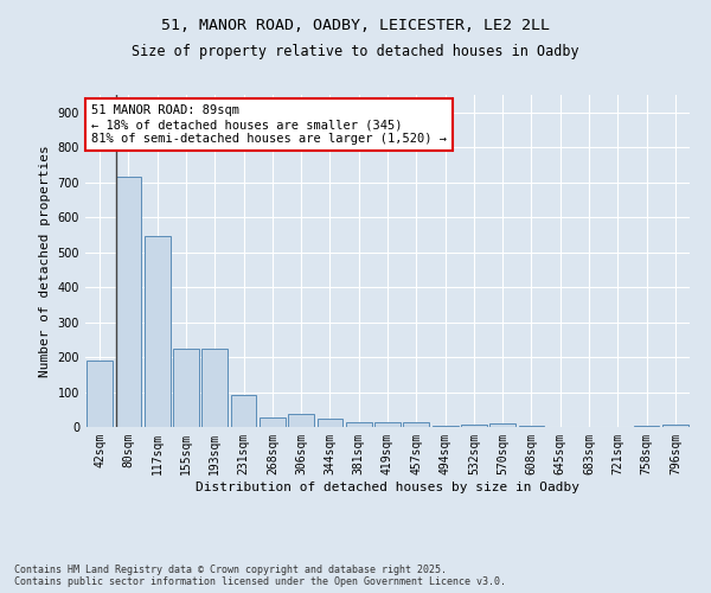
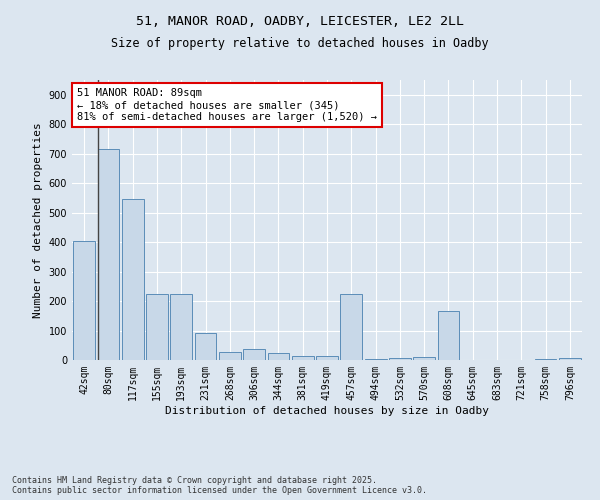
42sqm: 190 -> 405
457sqm: 12 -> 225
608sqm: 5 -> 165
